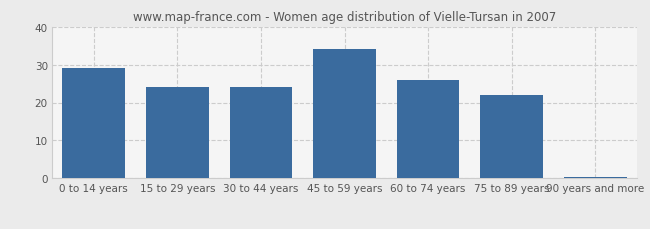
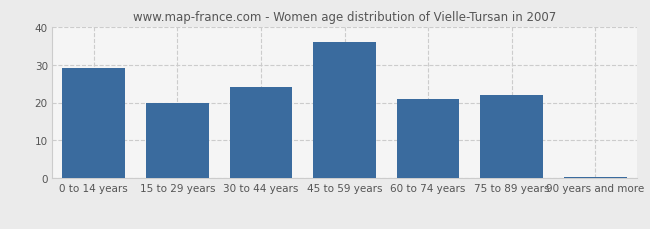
15 to 29 years: 24.0 -> 20.0
45 to 59 years: 34.0 -> 36.0
60 to 74 years: 26.0 -> 21.0
